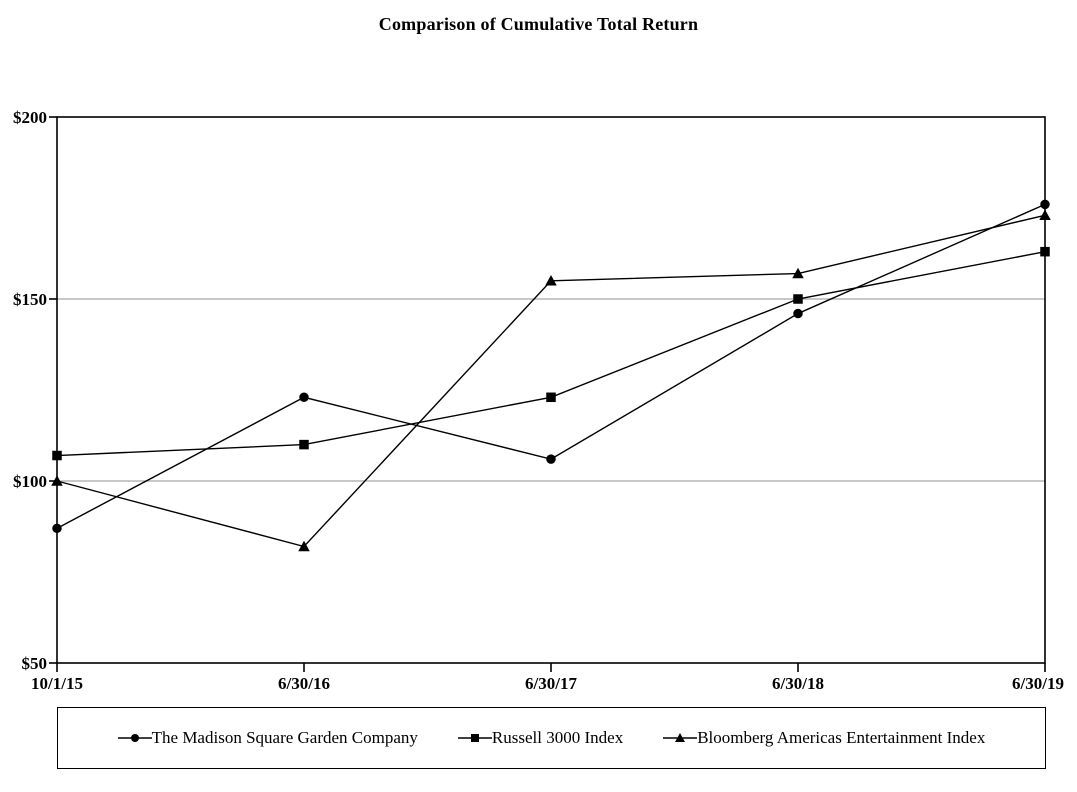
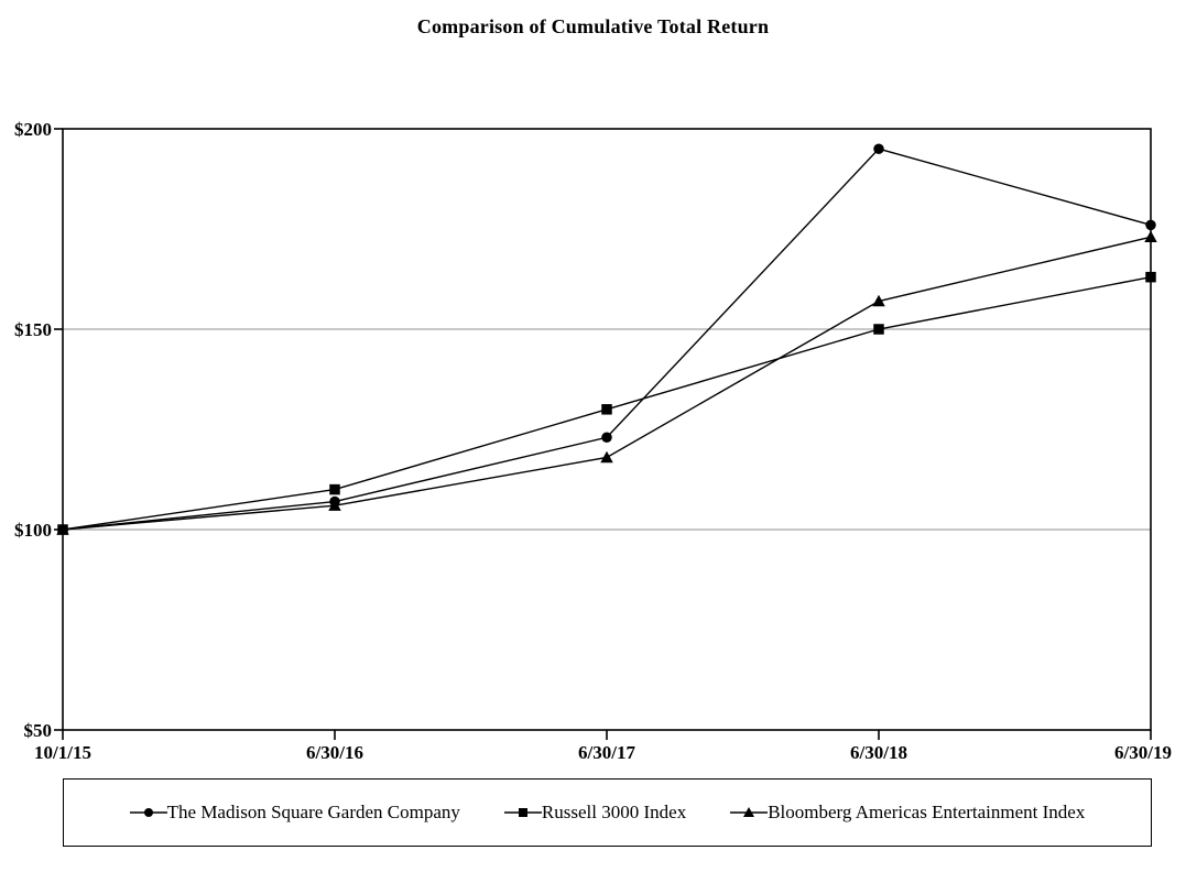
The Madison Square Garden Company/10/1/15: $87 -> $100
Russell 3000 Index/10/1/15: $107 -> $100
The Madison Square Garden Company/6/30/16: $123 -> $107
Bloomberg Americas Entertainment Index/6/30/16: $82 -> $106
The Madison Square Garden Company/6/30/17: $106 -> $123
Russell 3000 Index/6/30/17: $123 -> $130
Bloomberg Americas Entertainment Index/6/30/17: $155 -> $118
The Madison Square Garden Company/6/30/18: $146 -> $195
